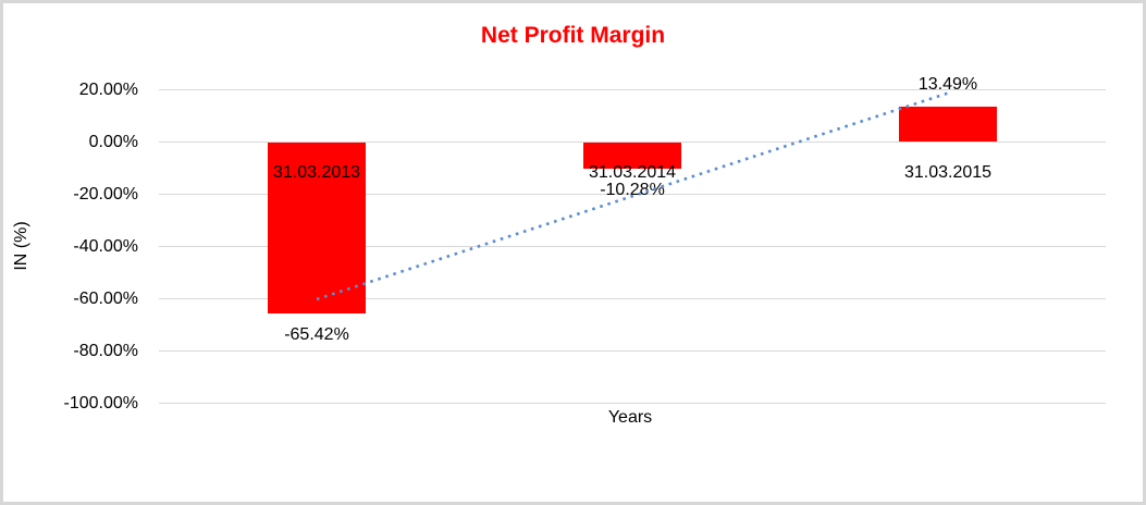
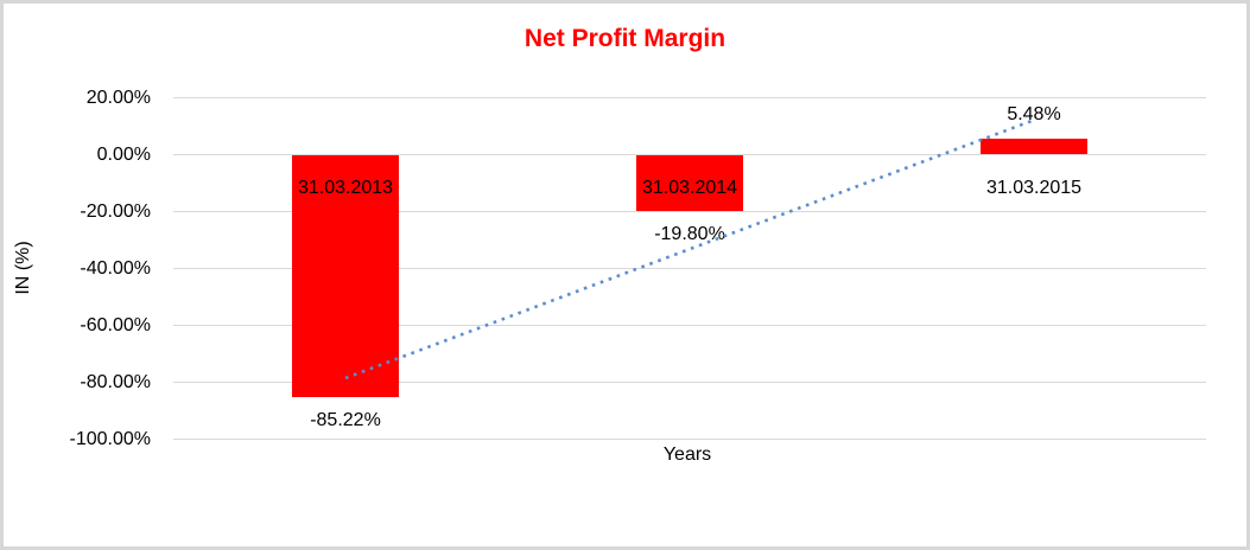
31.03.2013: -65.42% -> -85.22%
31.03.2014: -10.28% -> -19.80%
31.03.2015: 13.49% -> 5.48%
